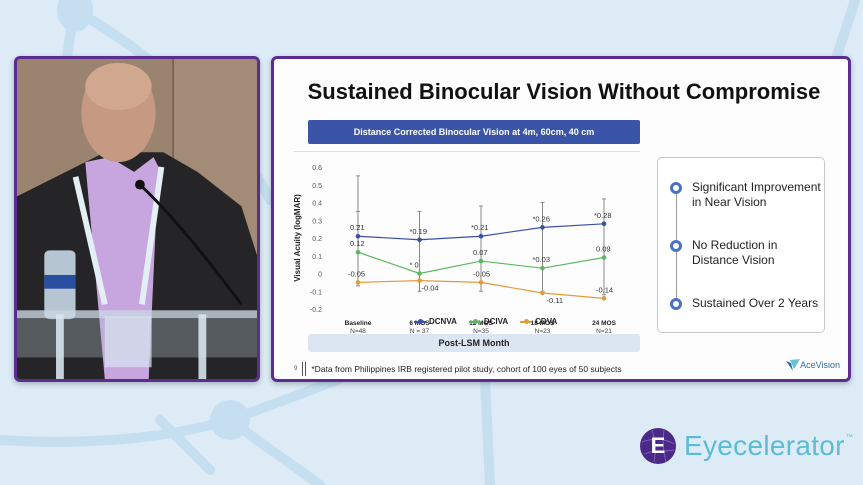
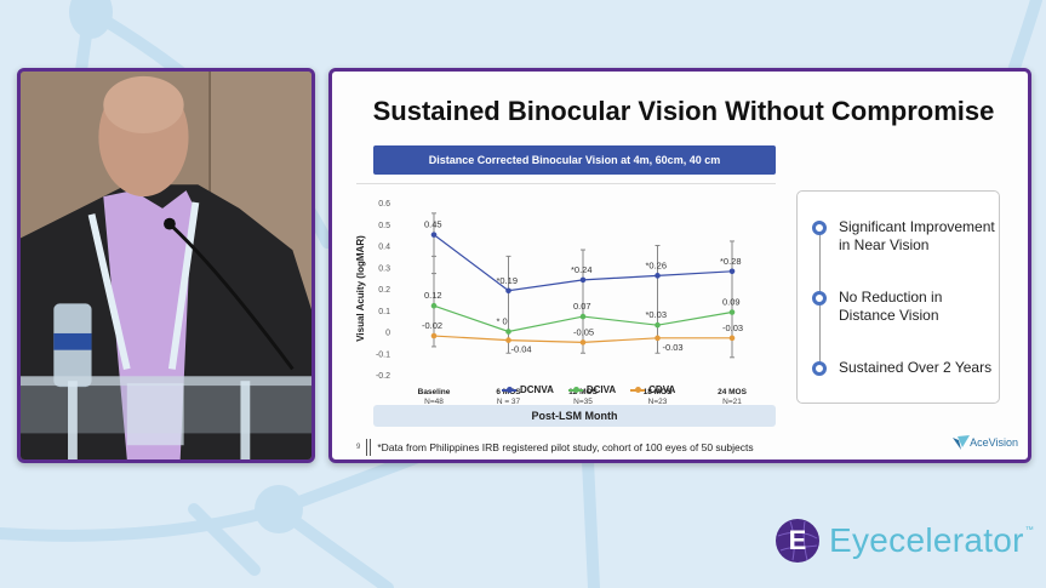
DCNVA/Baseline: 0.21 -> 0.45
CDVA/Baseline: -0.05 -> -0.02
DCNVA/12 MOS: 0.21 -> 0.24
CDVA/18 MOS: -0.11 -> -0.03
CDVA/24 MOS: -0.14 -> -0.03
